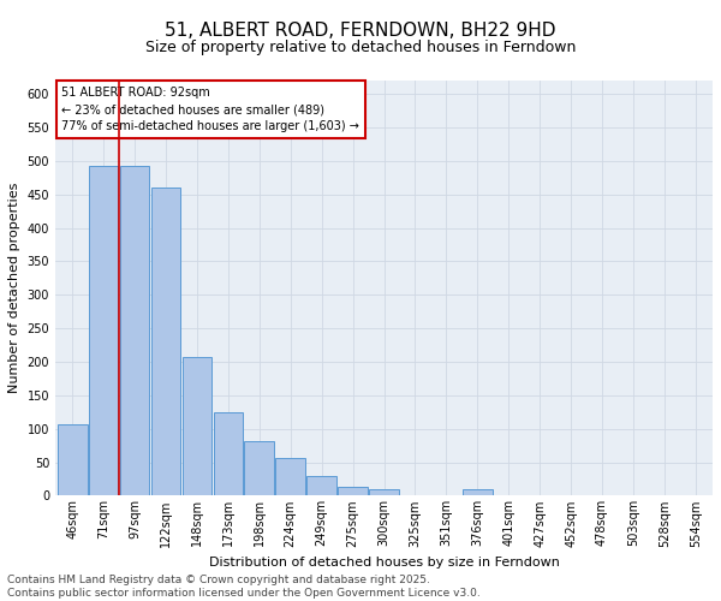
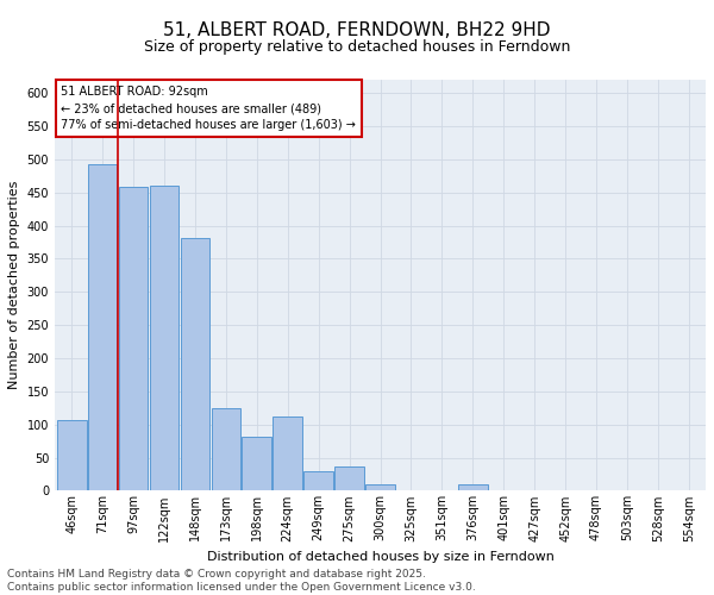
97sqm: 492 -> 458
148sqm: 207 -> 382
224sqm: 57 -> 112
275sqm: 13 -> 36
